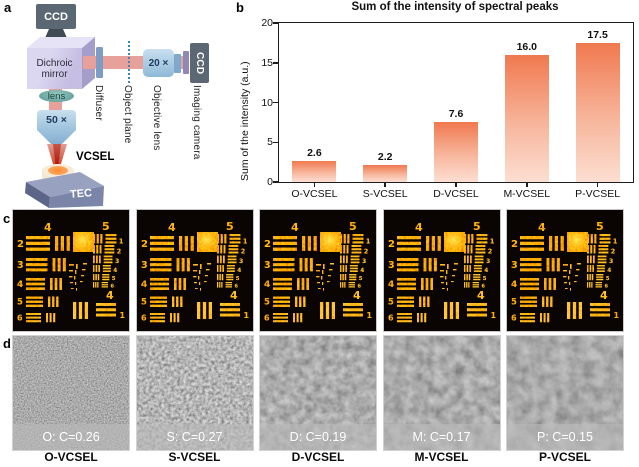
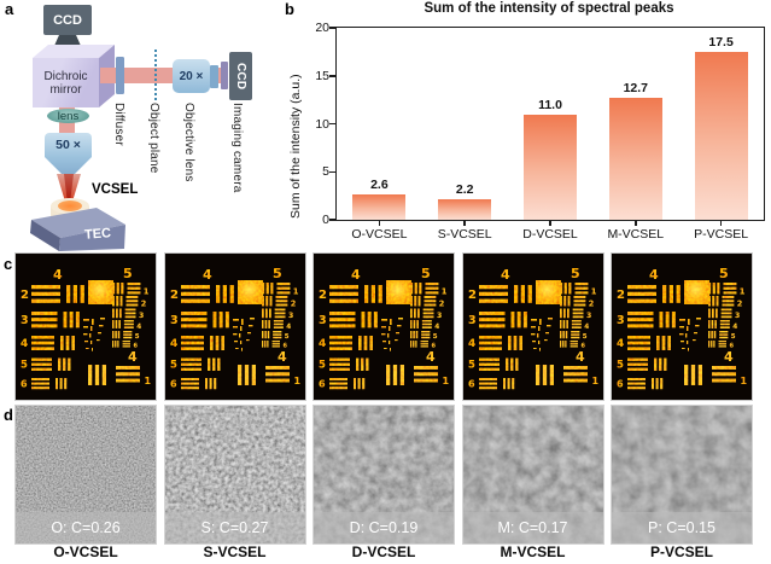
D-VCSEL: 7.6 -> 11.0
M-VCSEL: 16.0 -> 12.7
